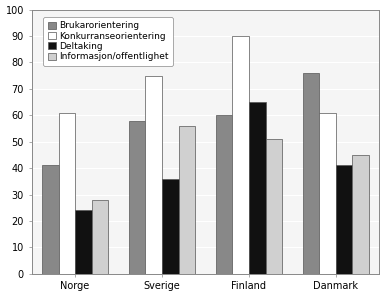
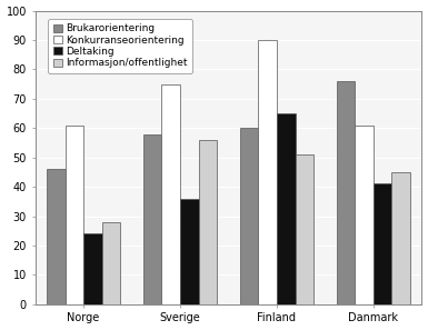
Brukarorientering/Norge: 41 -> 46
